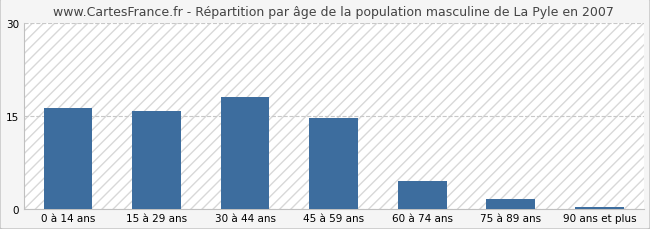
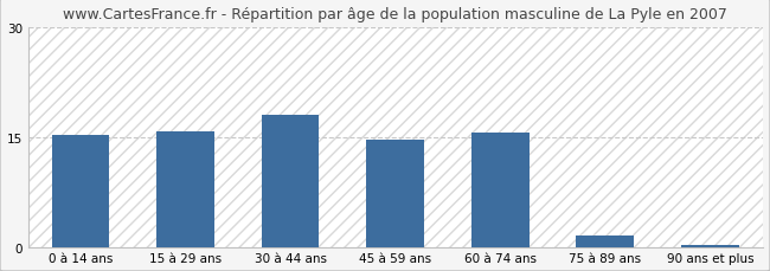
0 à 14 ans: 16.2 -> 15.2
60 à 74 ans: 4.5 -> 15.6
